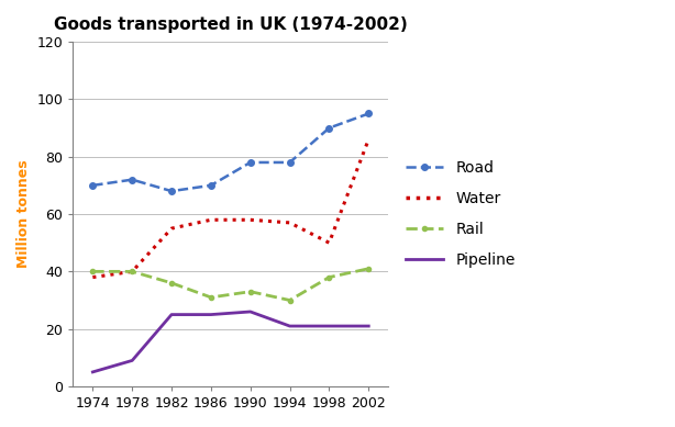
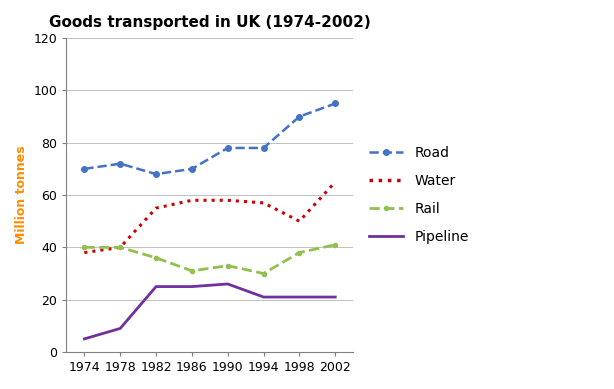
Water/2002: 86 -> 65
